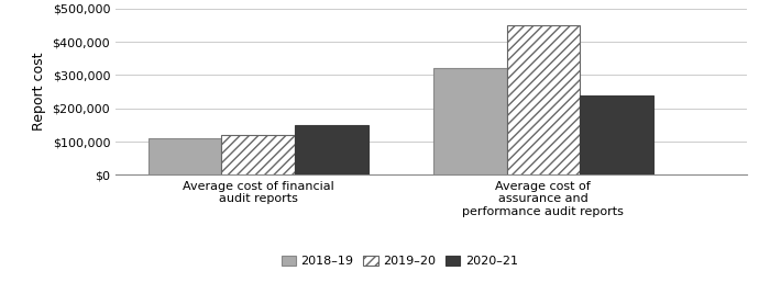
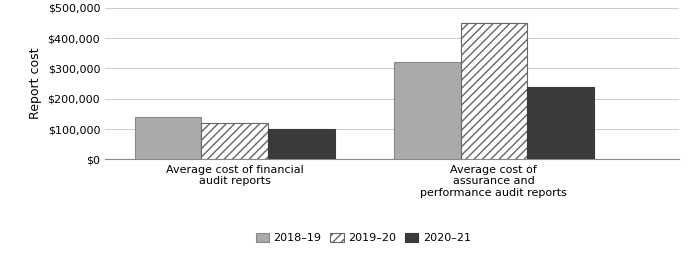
2018–19/Average cost of financial audit reports: $110,000 -> $140,000
2020–21/Average cost of financial audit reports: $150,000 -> $100,000
